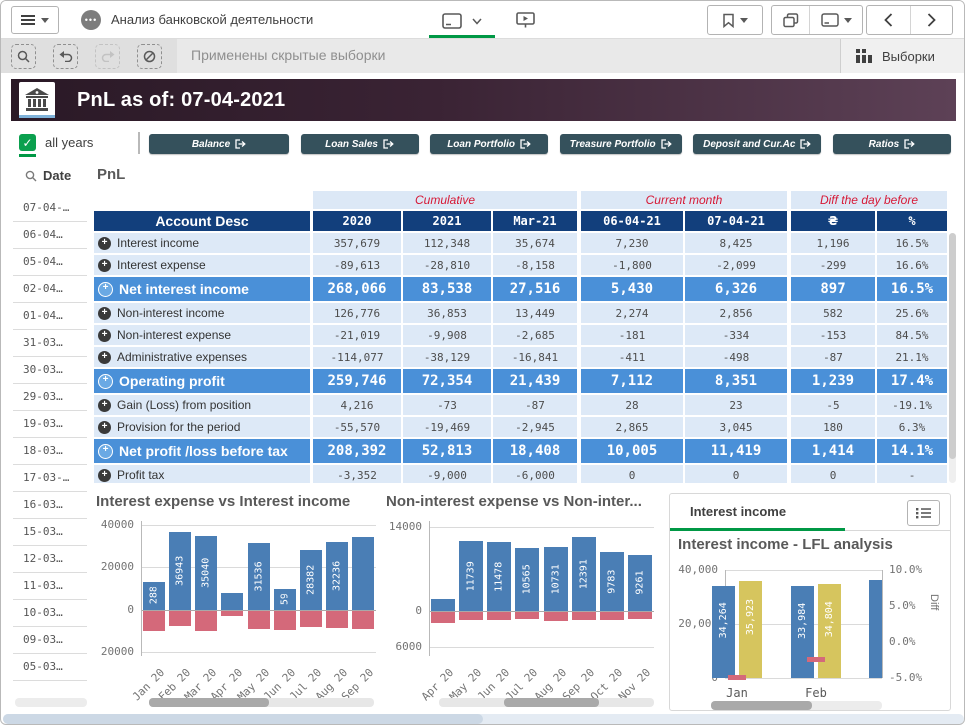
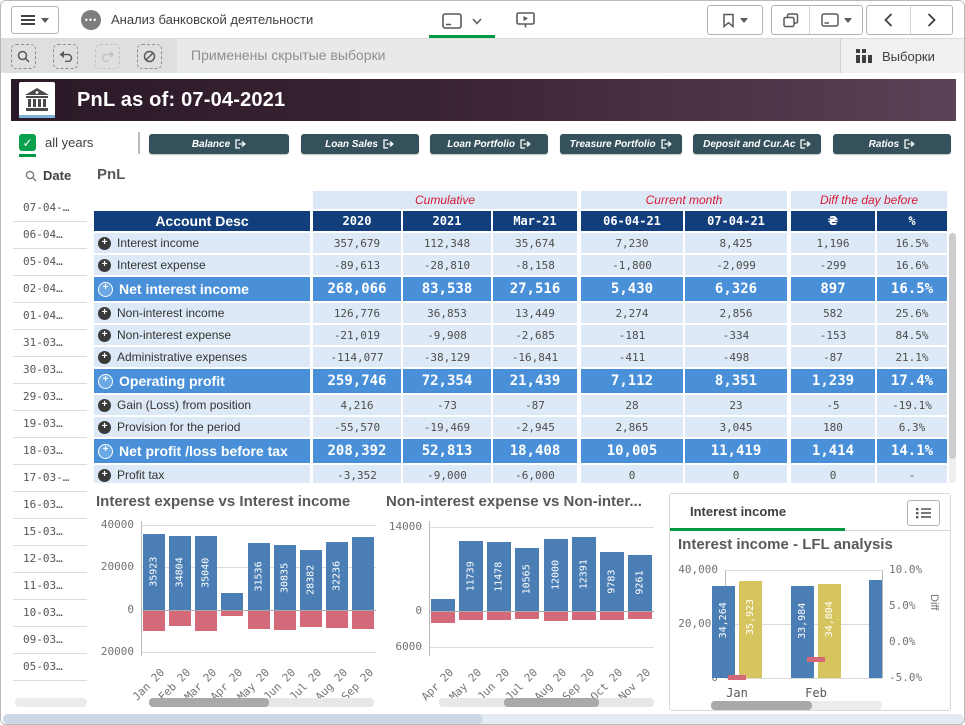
Interest expense vs Interest income/Interest income/Jan 20: 12885 -> 35923
Interest expense vs Interest income/Interest income/Feb 20: 36943 -> 34804
Interest expense vs Interest income/Interest income/Jun 20: 9594 -> 30835
Non-interest expense vs Non-inter.../Non-interest income/Aug 20: 10731 -> 12000
